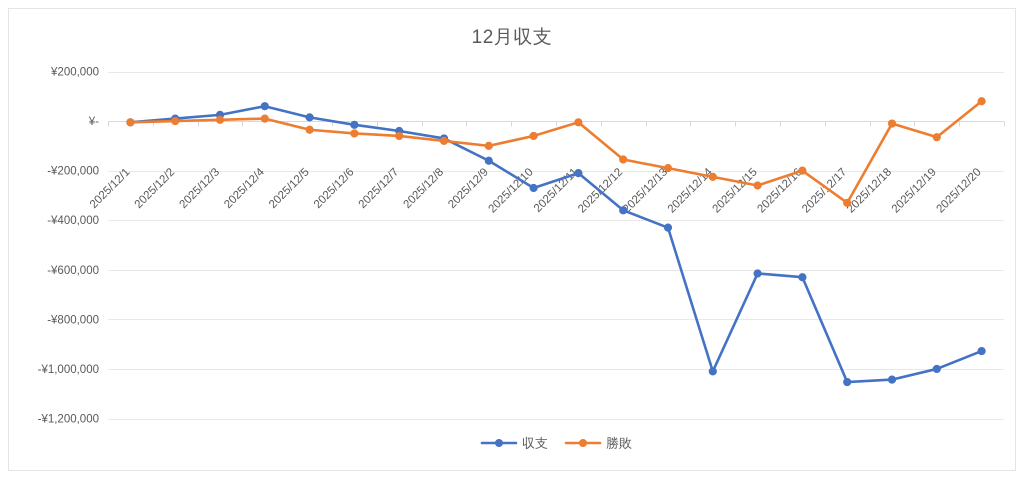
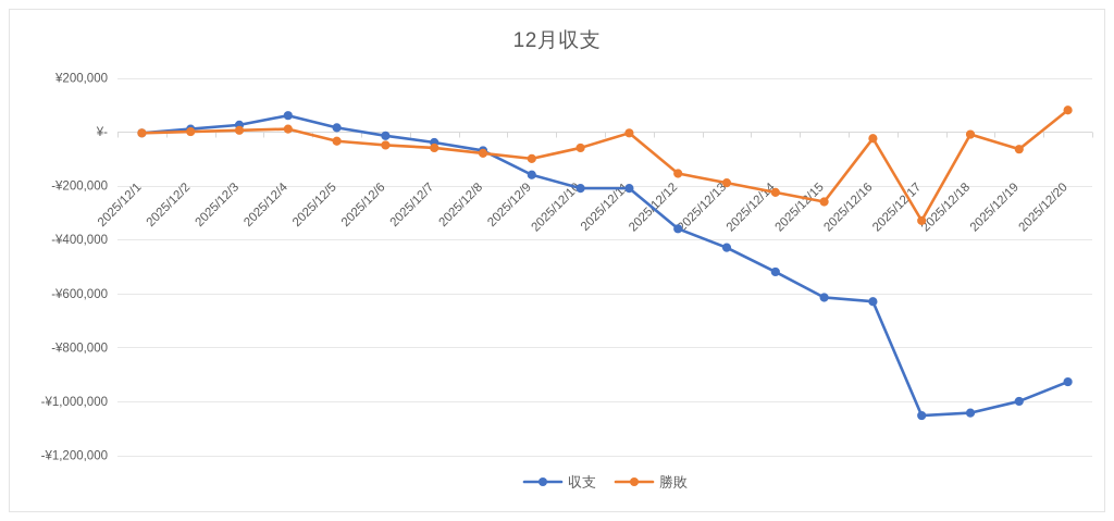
収支/2025/12/10: -¥270000 -> -¥210000
収支/2025/12/14: -¥1010000 -> -¥520000
勝敗/2025/12/16: -¥200000 -> -¥20000
